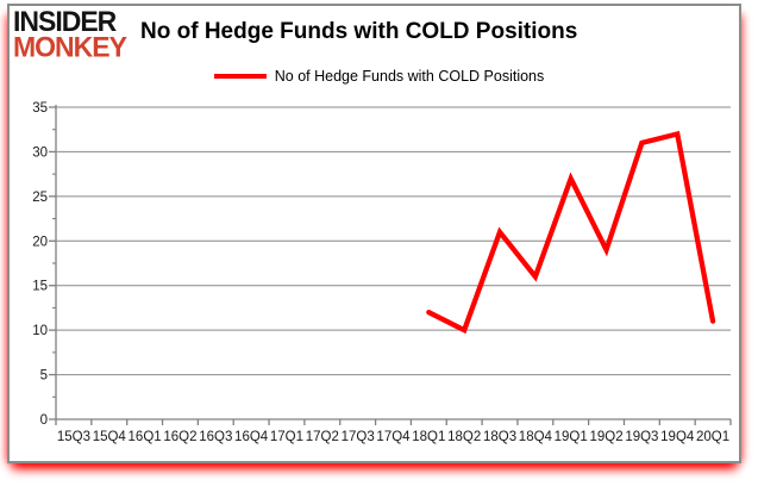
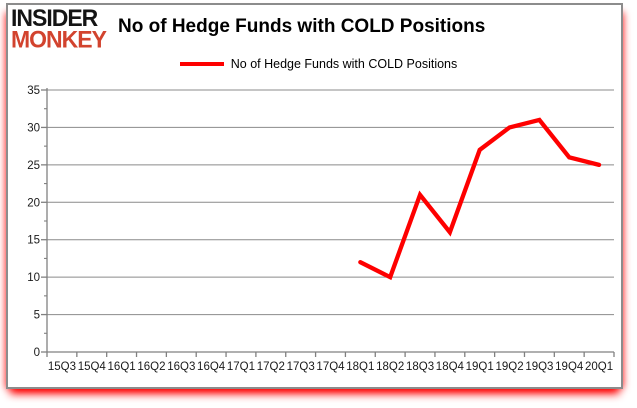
19Q2: 19 -> 30
19Q4: 32 -> 26
20Q1: 11 -> 25
